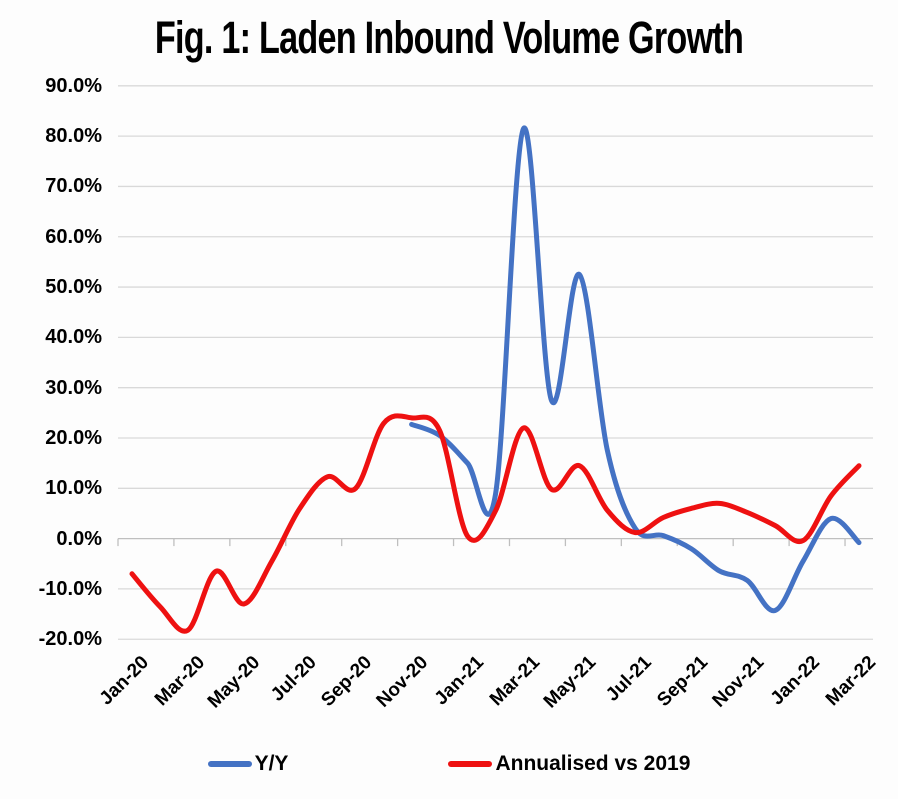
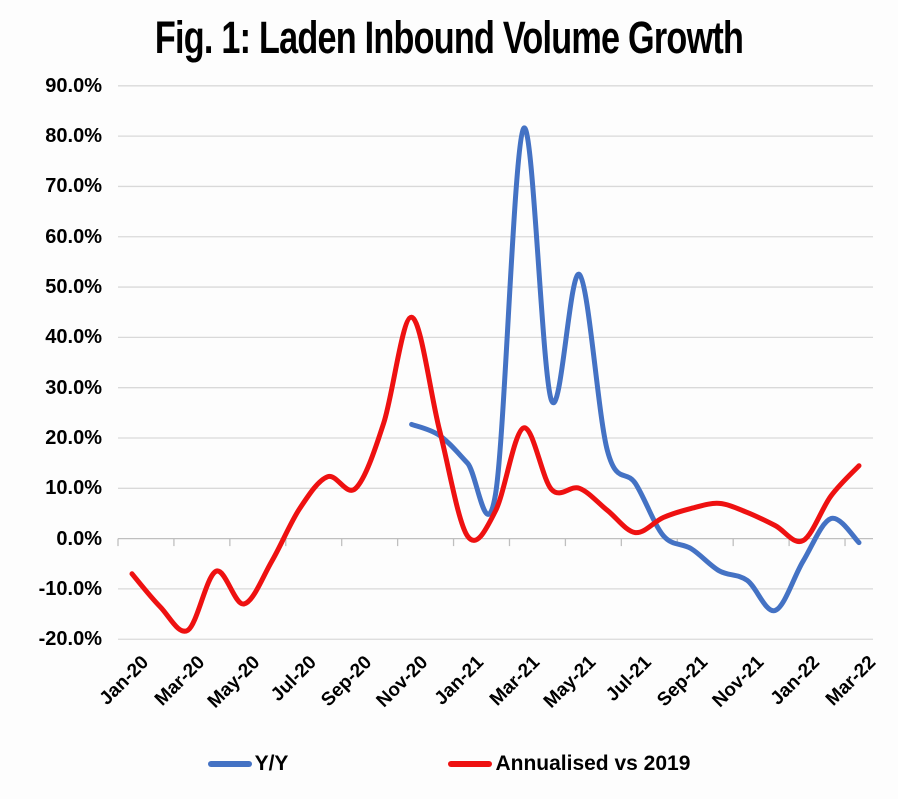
Annualised vs 2019/Nov-20: 24% -> 44%
Annualised vs 2019/May-21: 14% -> 10%
Y/Y/Jul-21: 2% -> 11%
